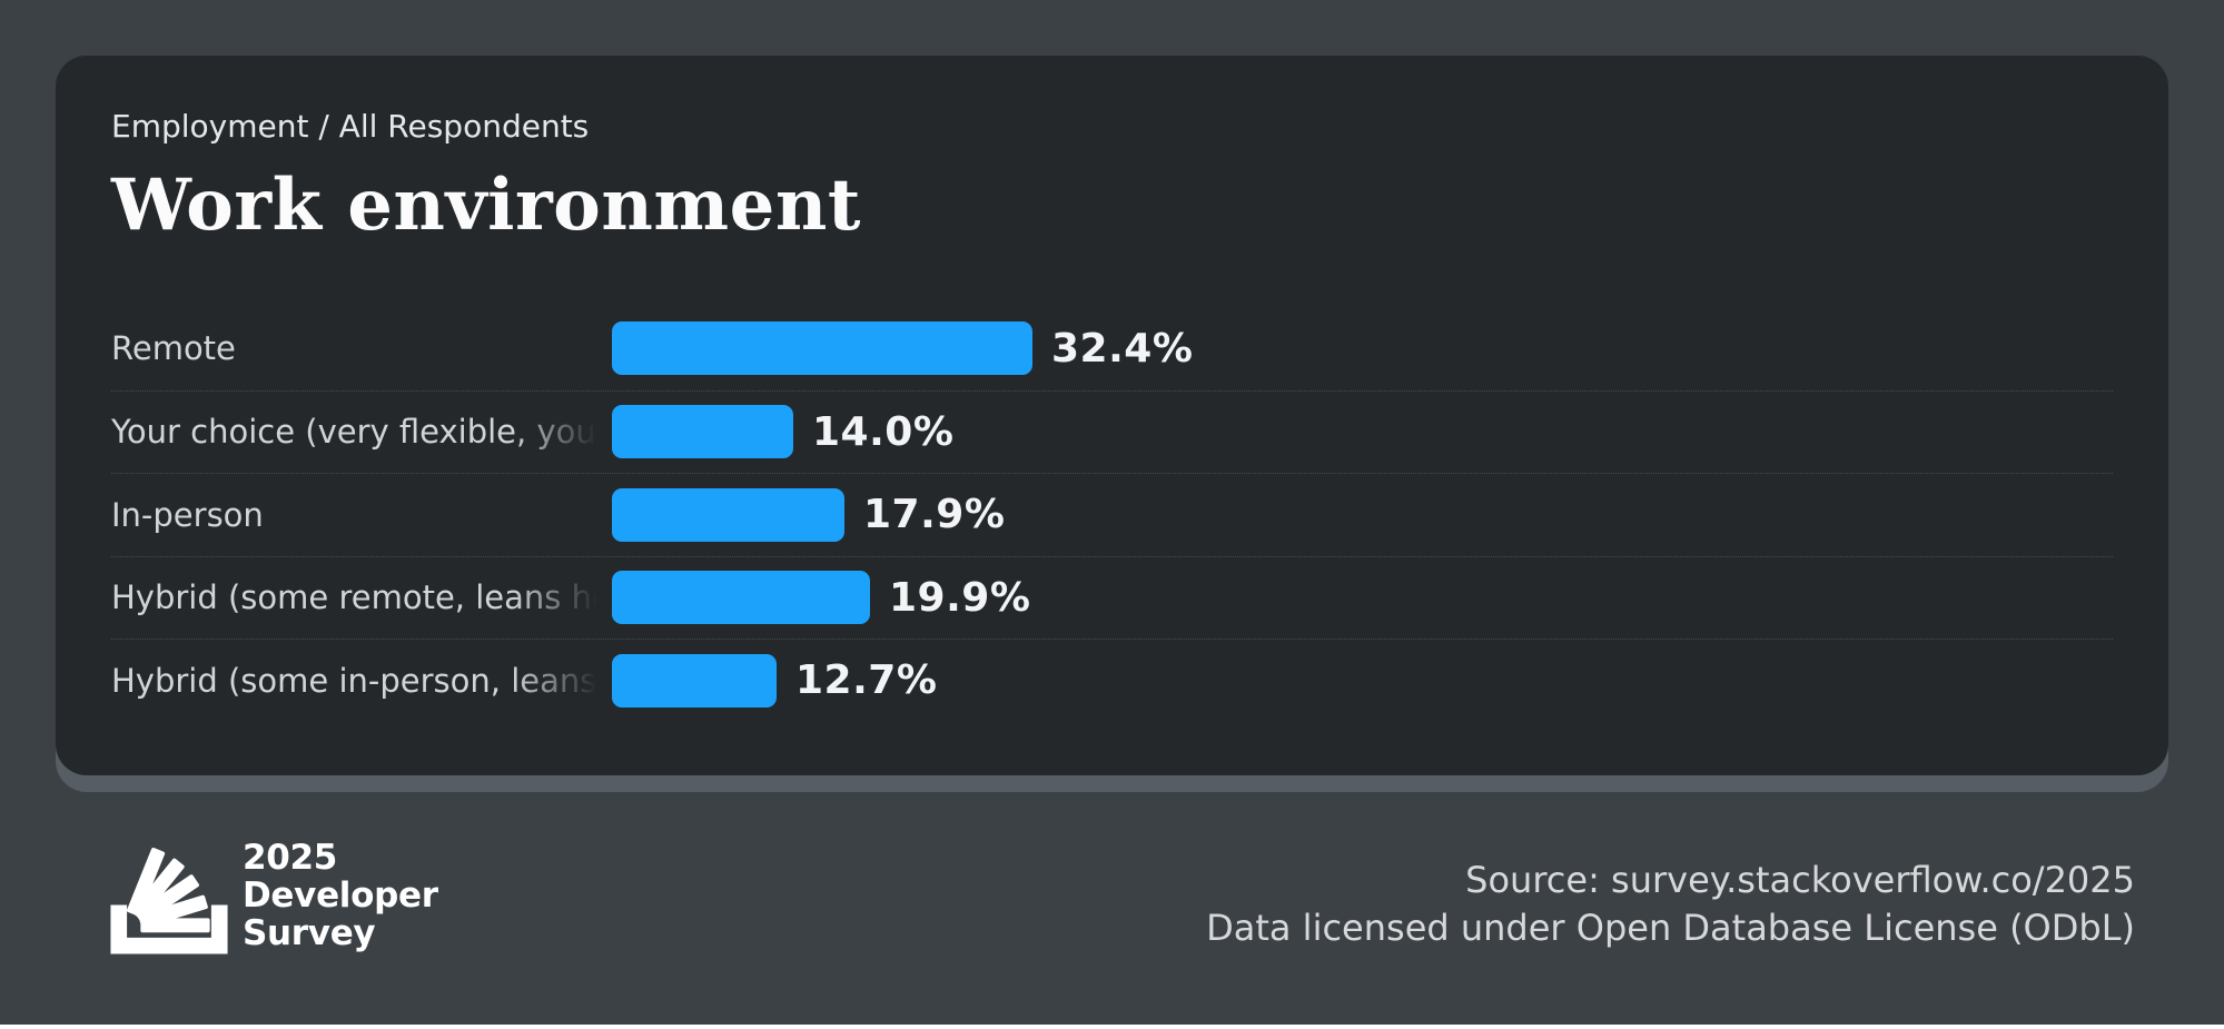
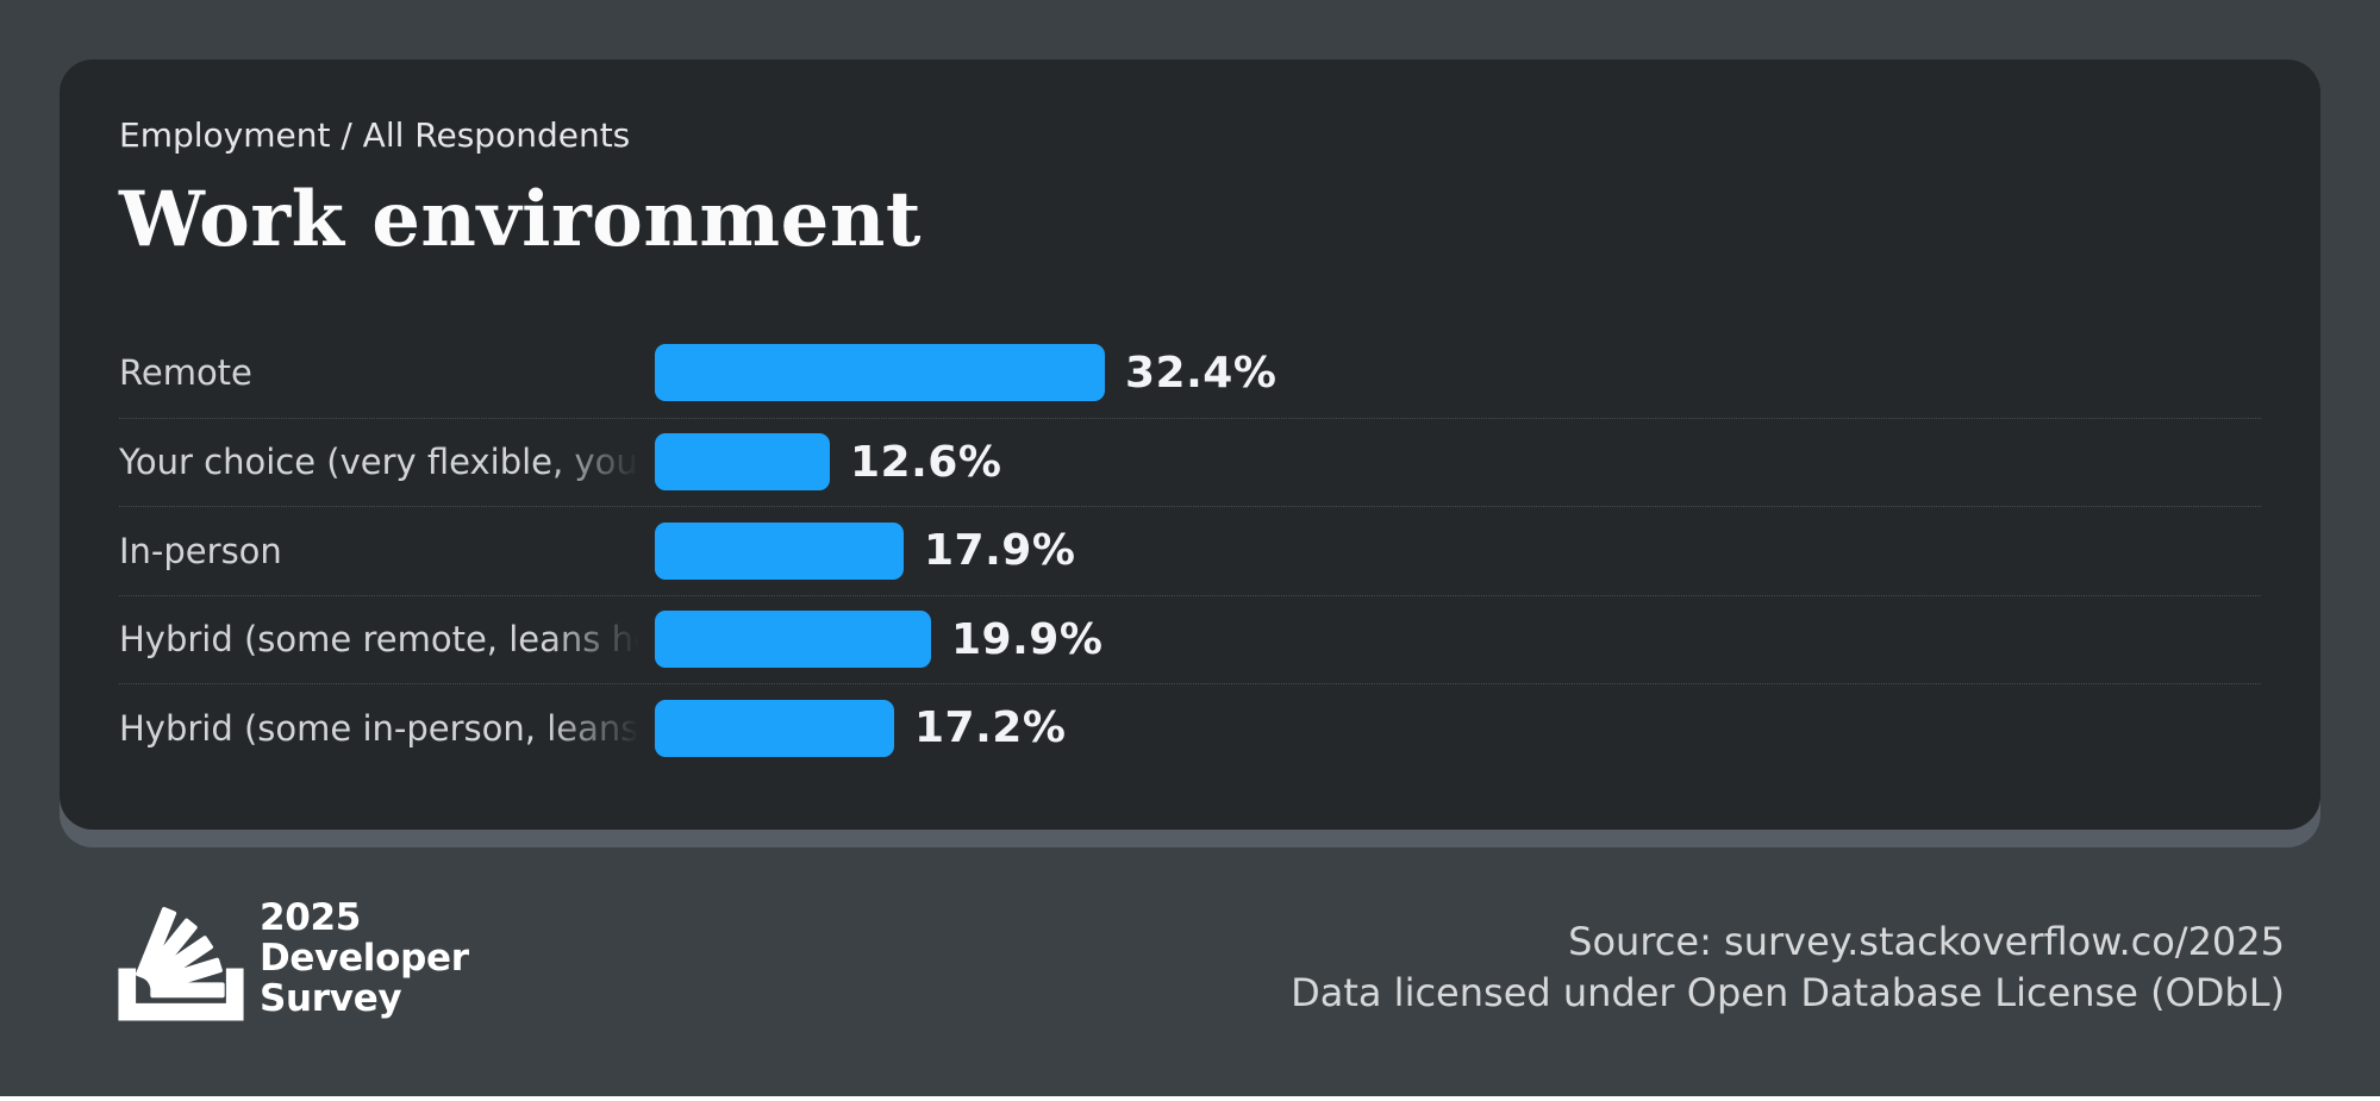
Your choice (very flexible, you: 14.0% -> 12.6%
Hybrid (some in-person, leans: 12.7% -> 17.2%
